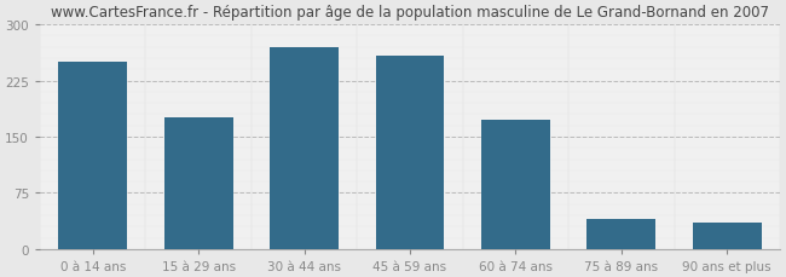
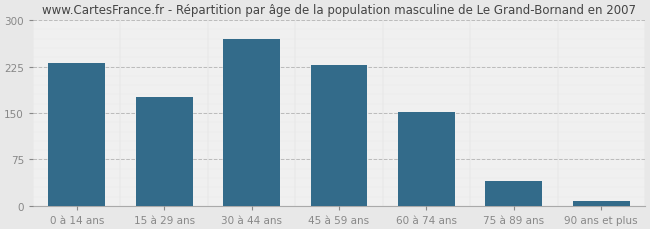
0 à 14 ans: 250 -> 230
45 à 59 ans: 258 -> 228
60 à 74 ans: 172 -> 151
90 ans et plus: 36 -> 7
